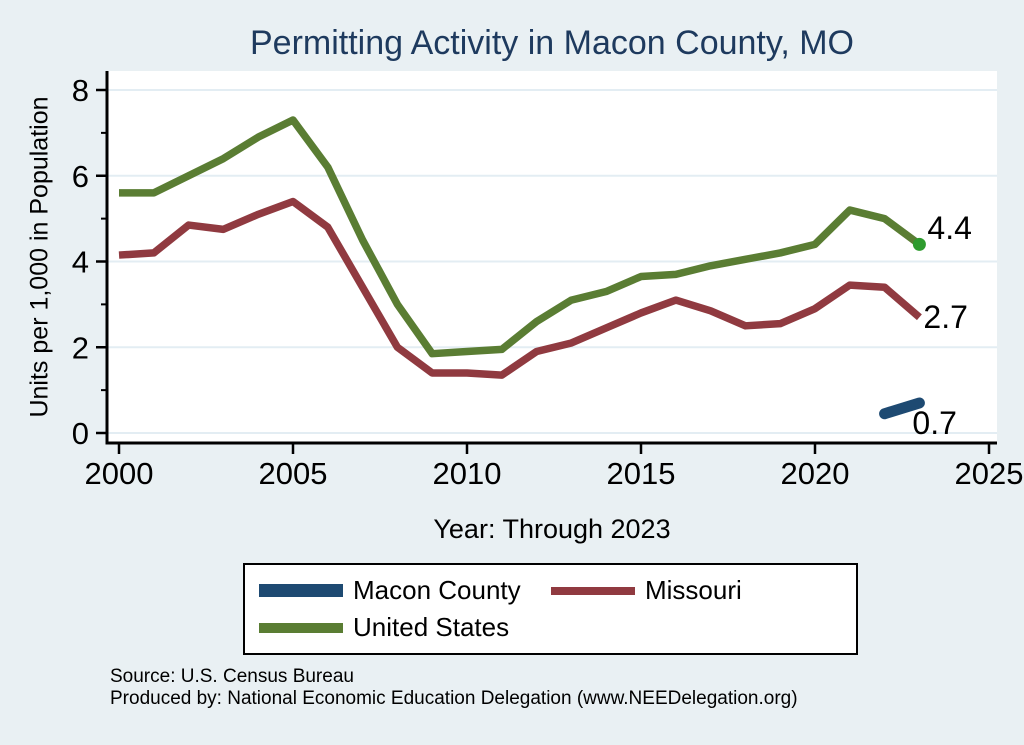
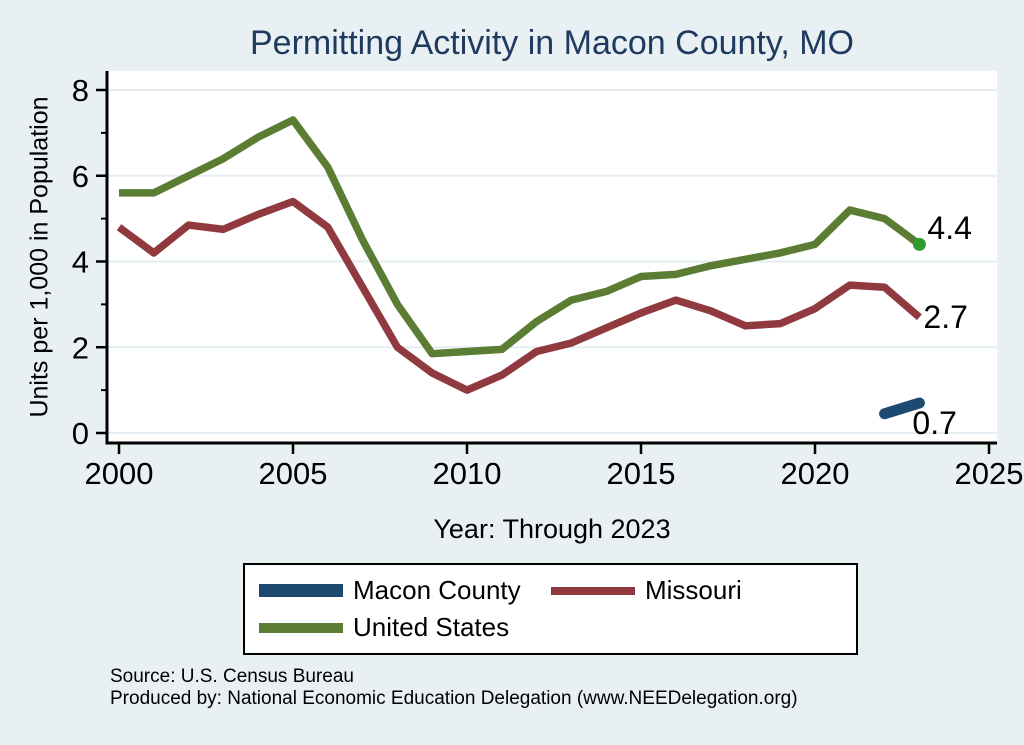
Missouri/2000: 4.2 -> 4.8
Missouri/2010: 1.4 -> 1.0
